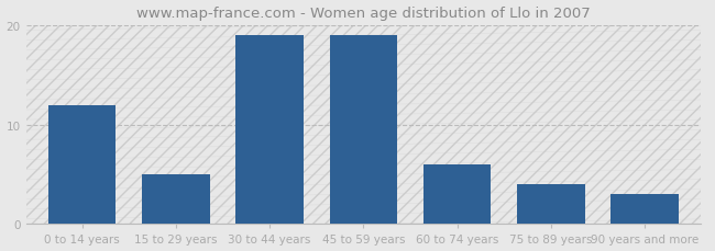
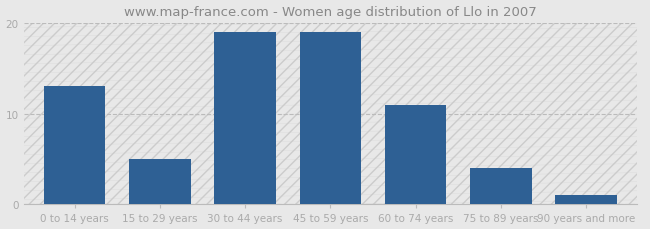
0 to 14 years: 12 -> 13
60 to 74 years: 6 -> 11
90 years and more: 3 -> 1
